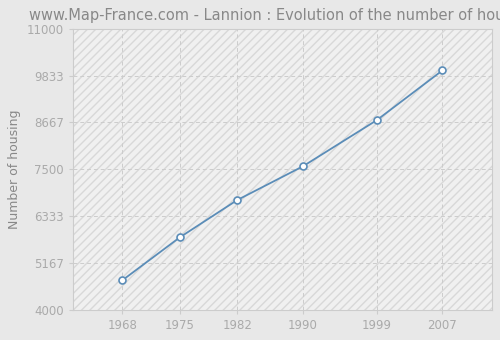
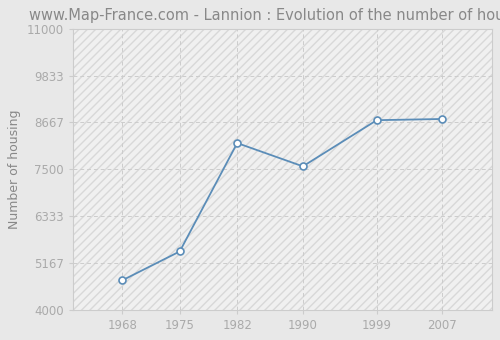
1975: 5800 -> 5450
1982: 6730 -> 8150
2007: 9960 -> 8750
